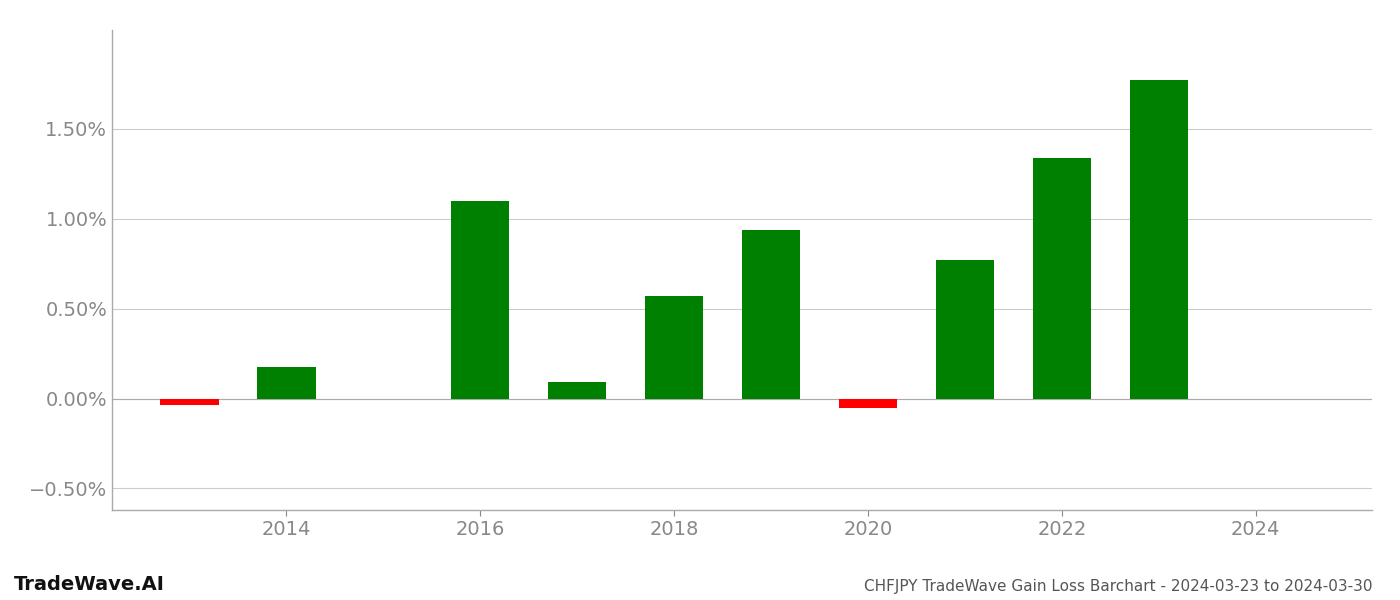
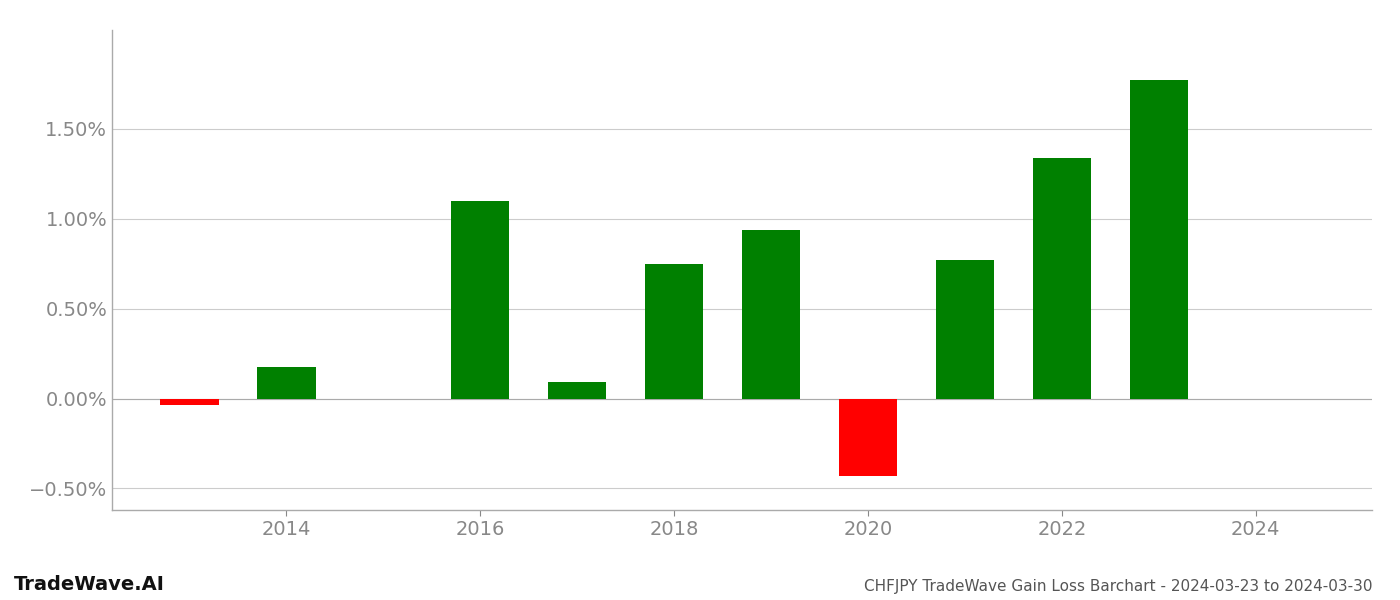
2018: 0.57% -> 0.75%
2020: -0.05% -> -0.43%
